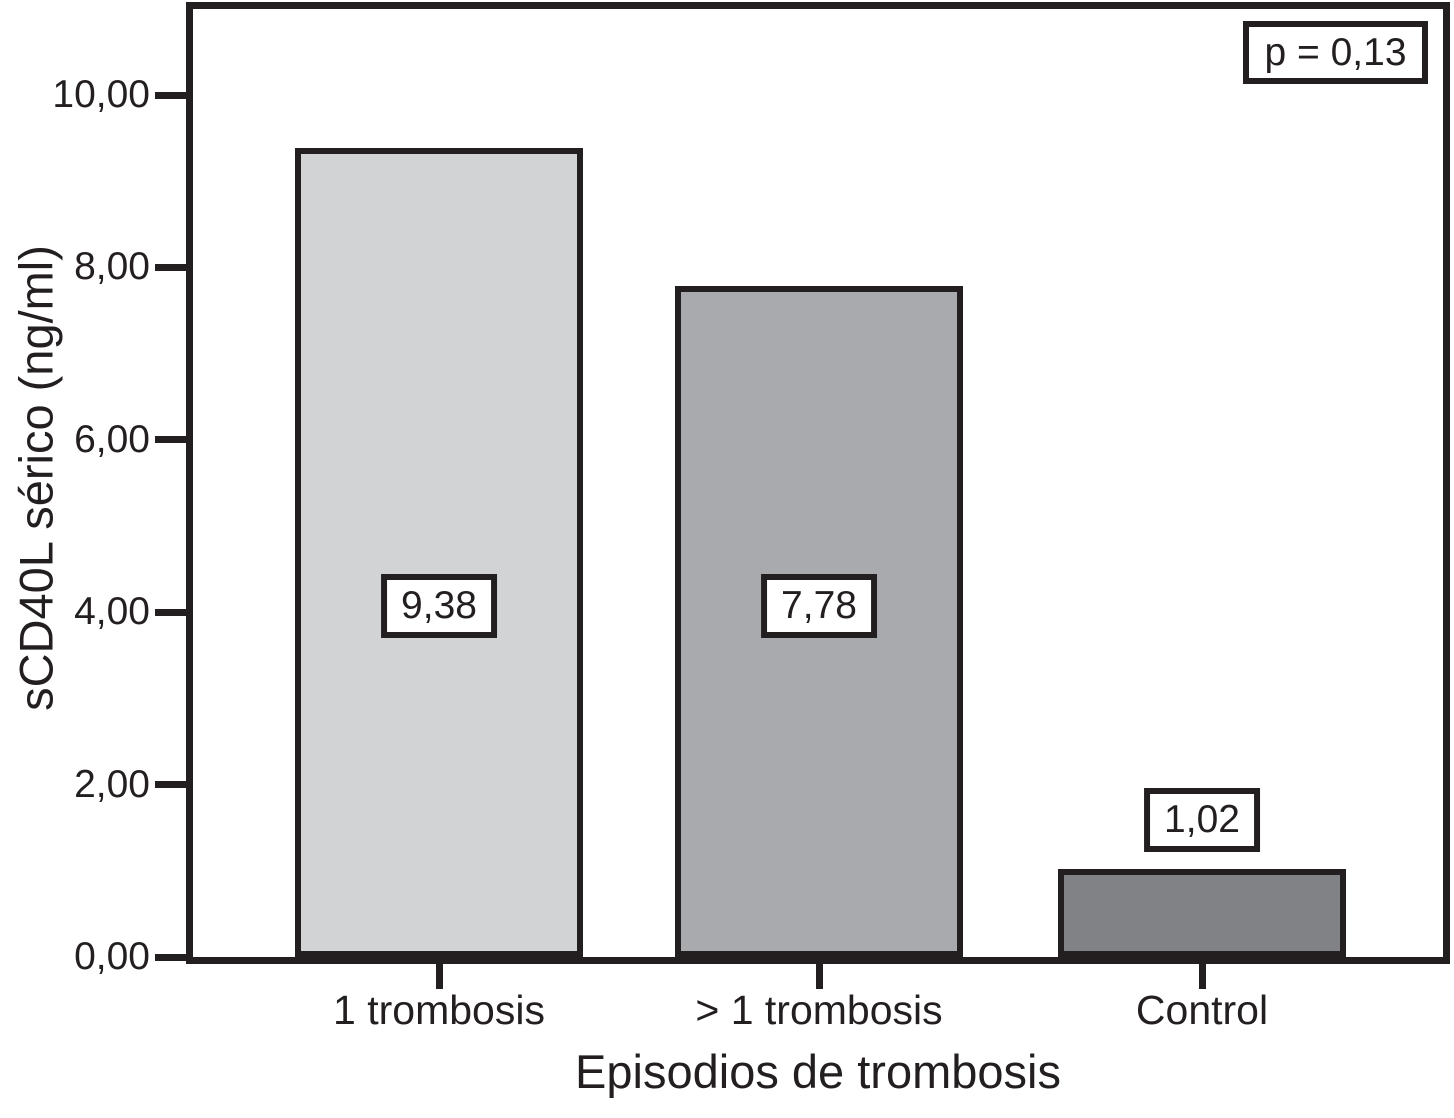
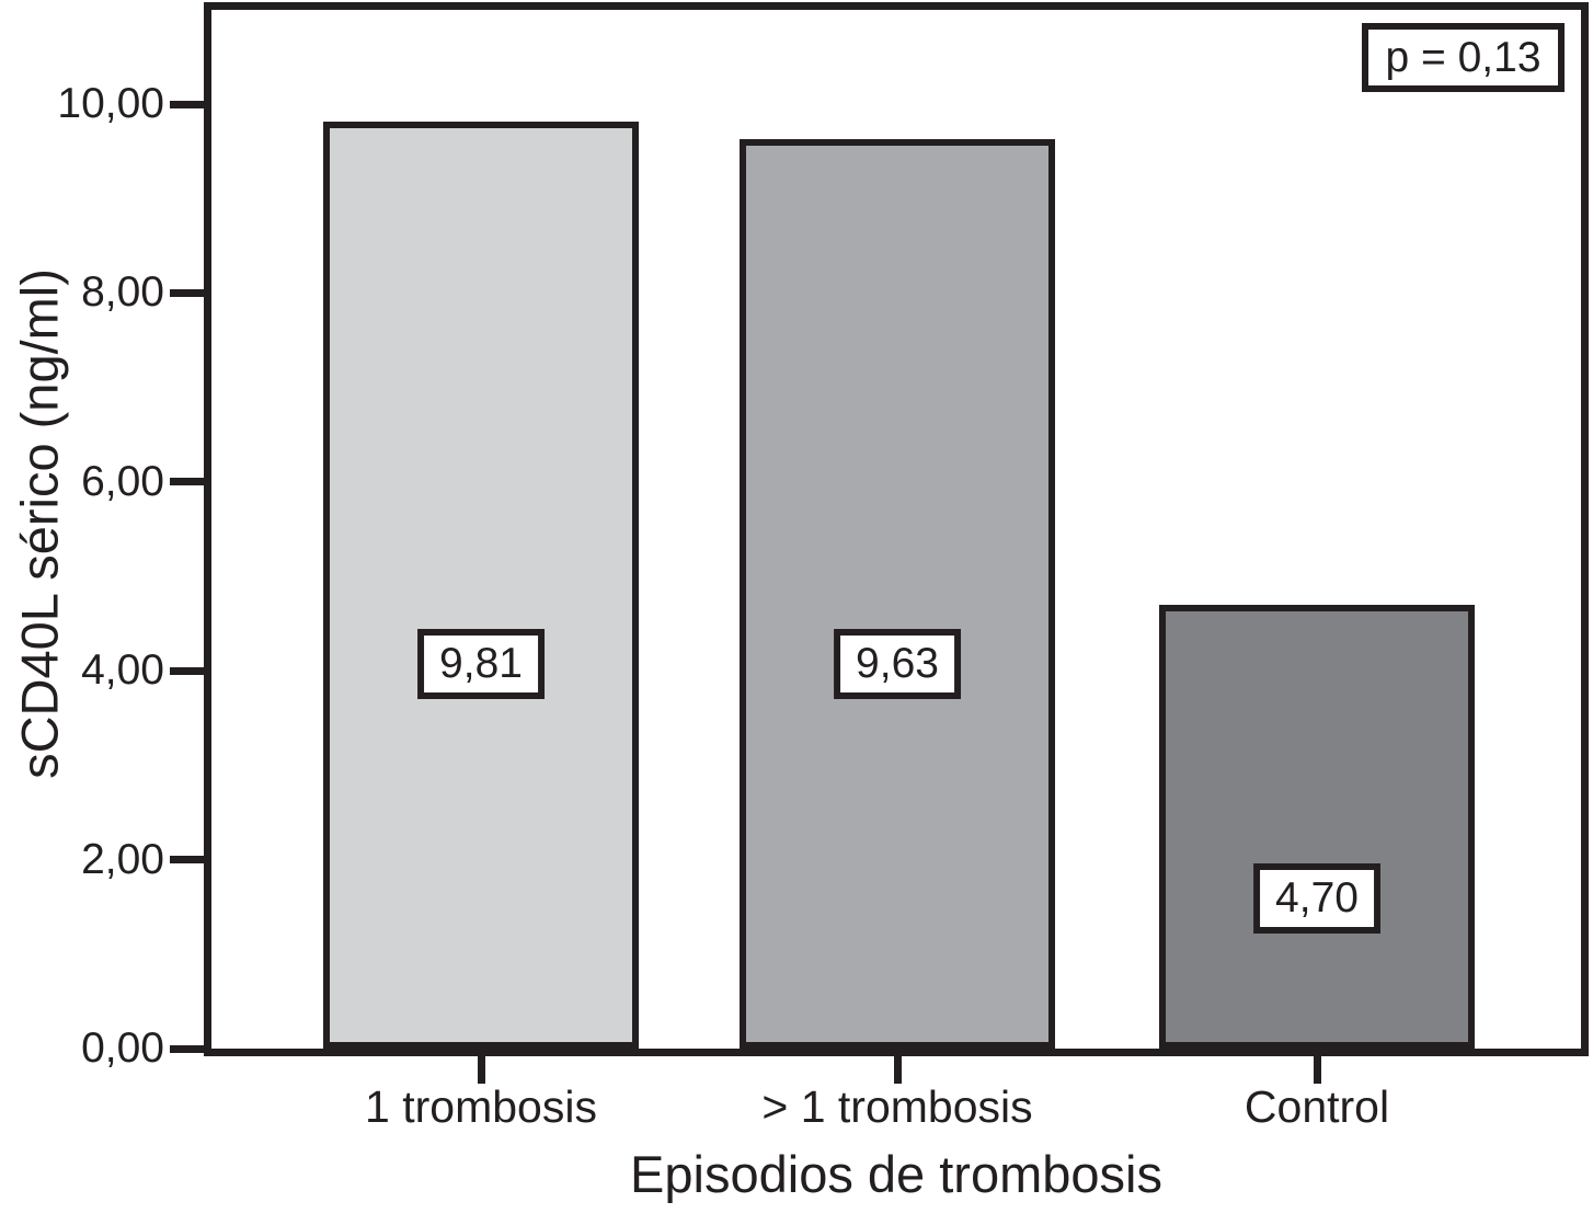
1 trombosis: 9,38 -> 9,81
> 1 trombosis: 7,78 -> 9,63
Control: 1,02 -> 4,70
